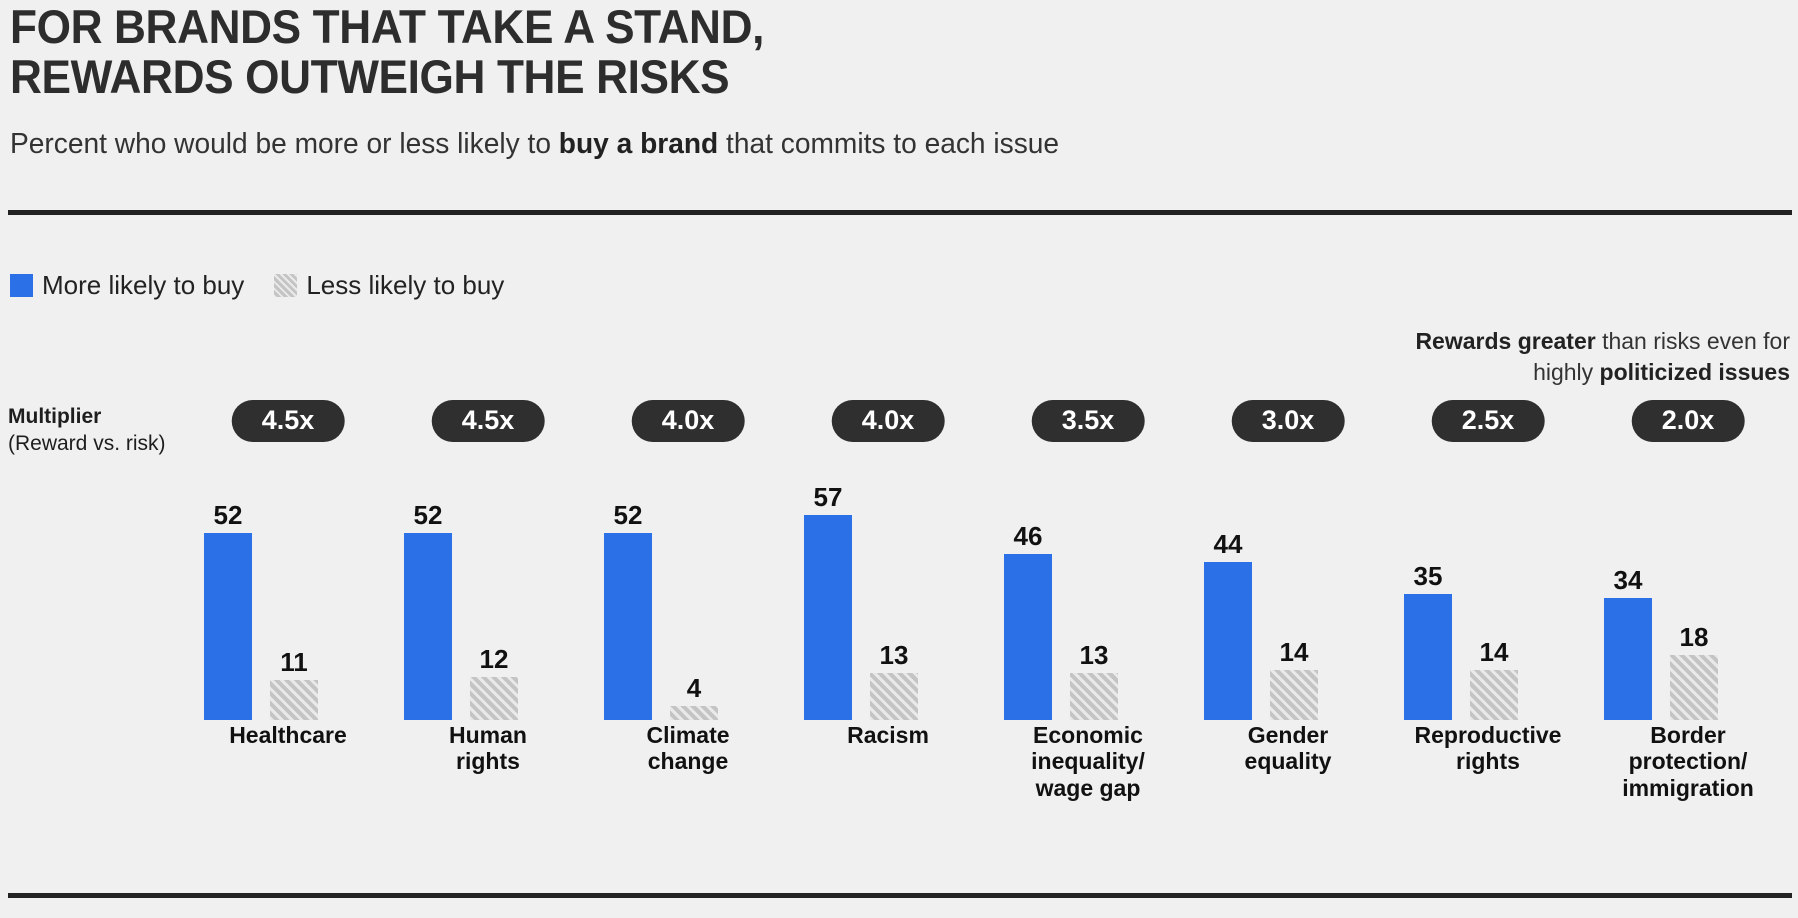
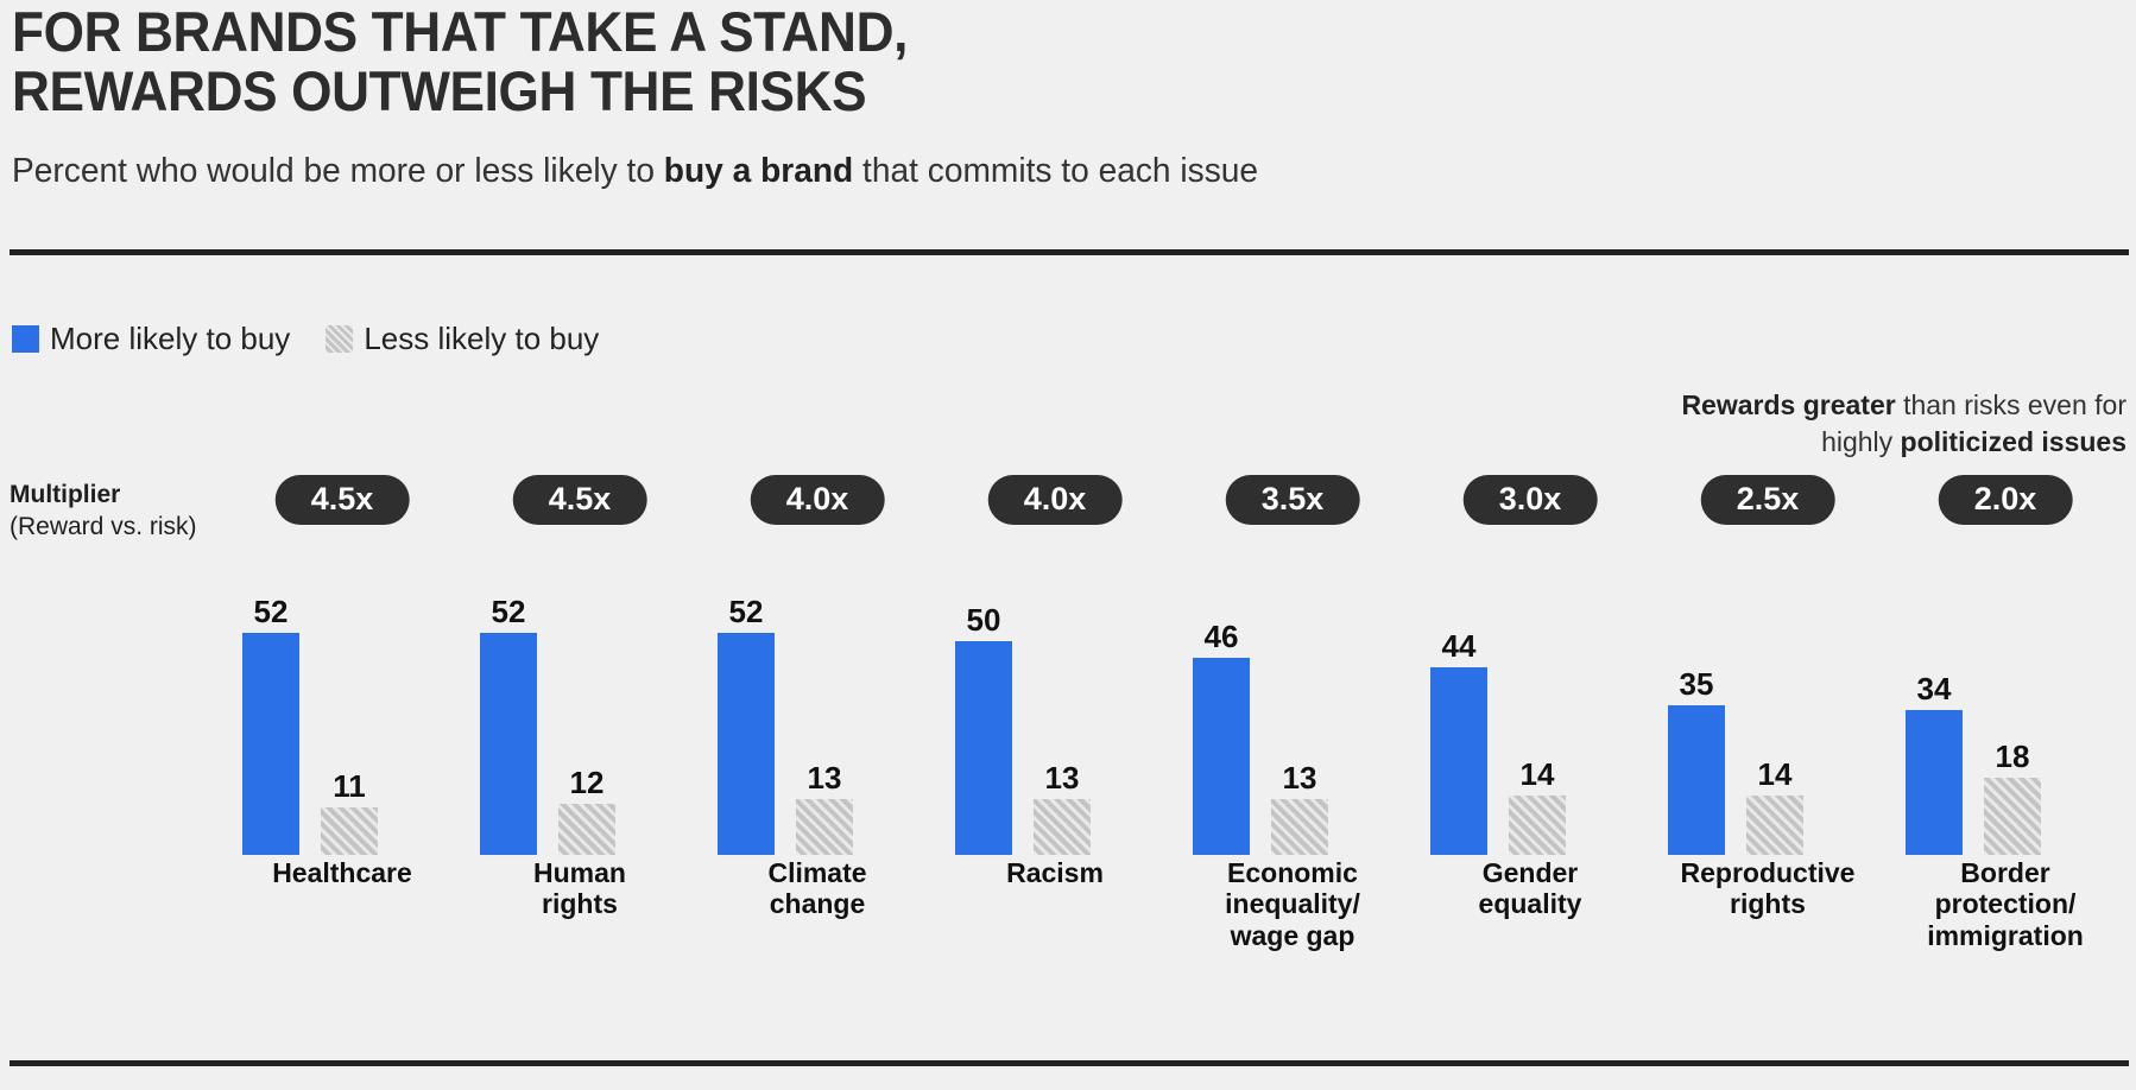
Less likely to buy/Climate change: 4 -> 13
More likely to buy/Racism: 57 -> 50
